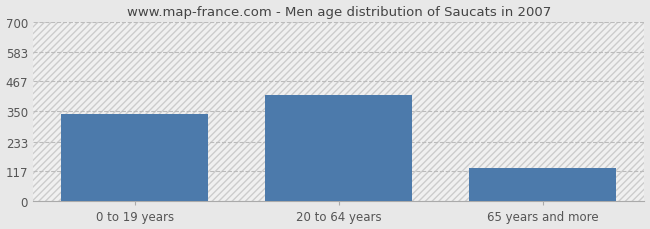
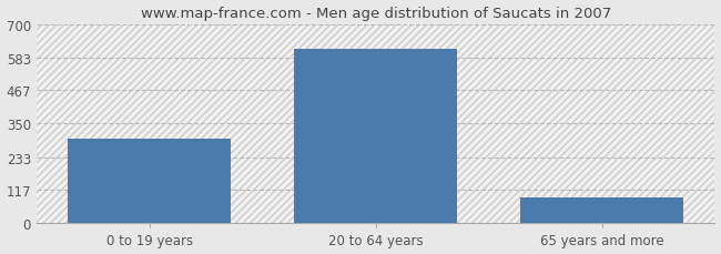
0 to 19 years: 340 -> 299
20 to 64 years: 415 -> 612
65 years and more: 130 -> 93
